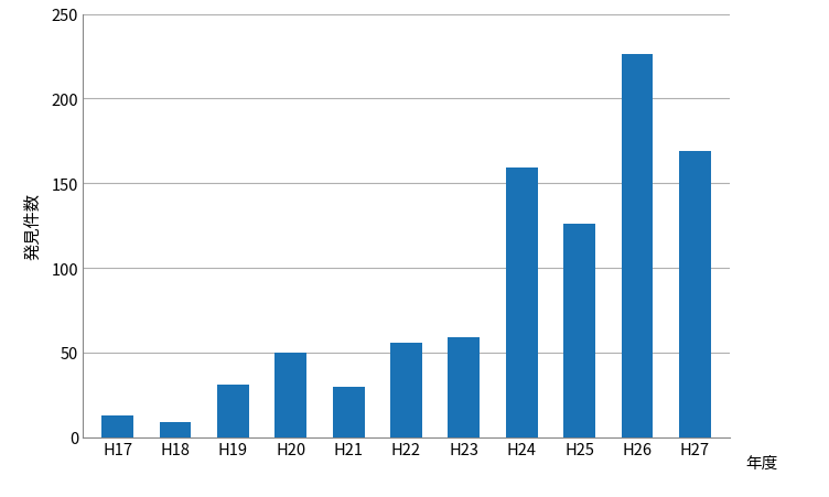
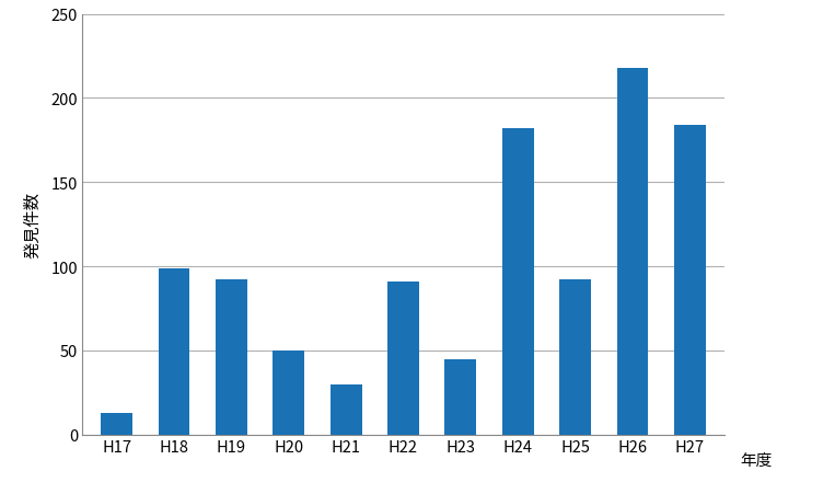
H18: 9 -> 99
H19: 31 -> 92
H22: 56 -> 91
H23: 59 -> 45
H24: 159 -> 182
H25: 126 -> 92
H26: 226 -> 218
H27: 169 -> 184
